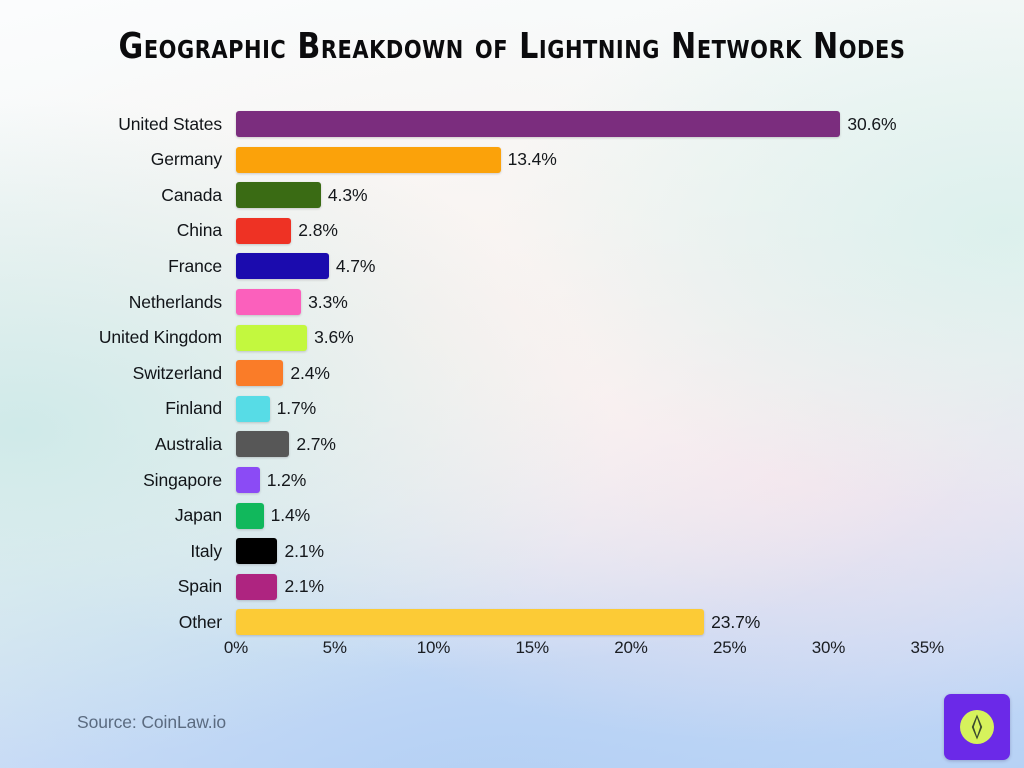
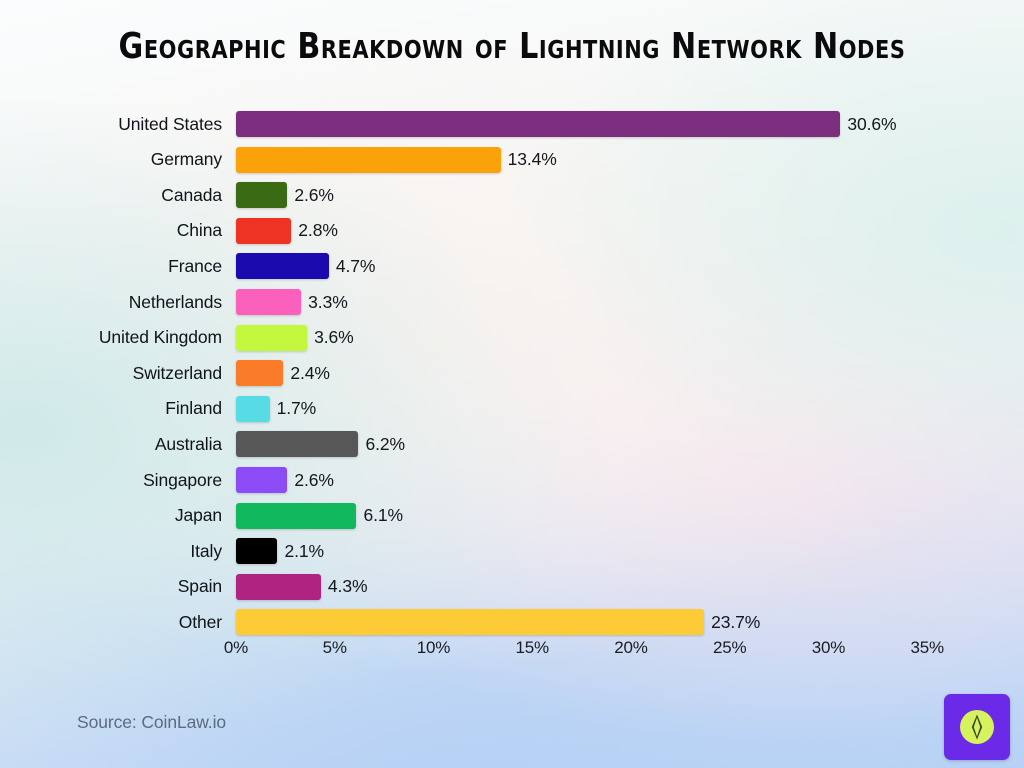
Canada: 4.3% -> 2.6%
Australia: 2.7% -> 6.2%
Singapore: 1.2% -> 2.6%
Japan: 1.4% -> 6.1%
Spain: 2.1% -> 4.3%
